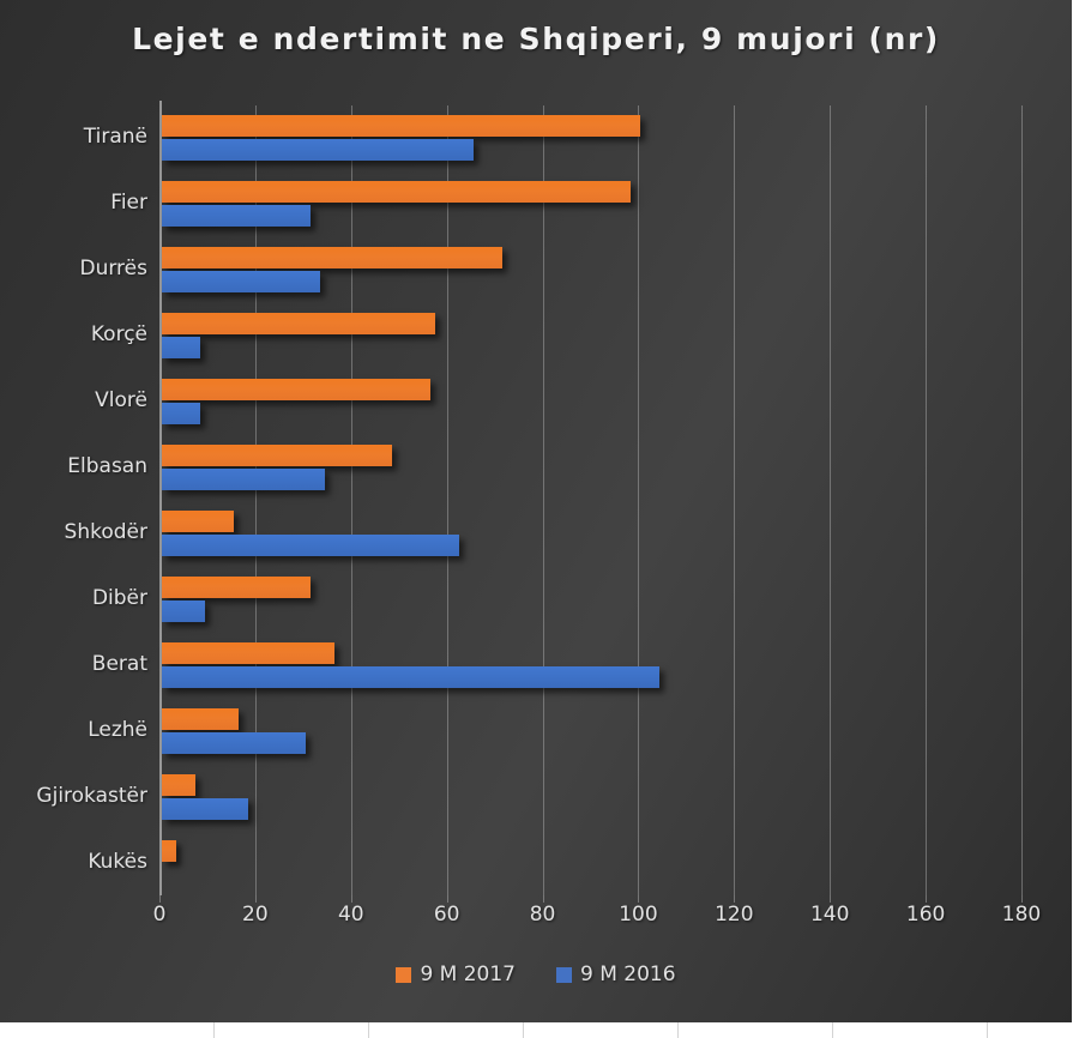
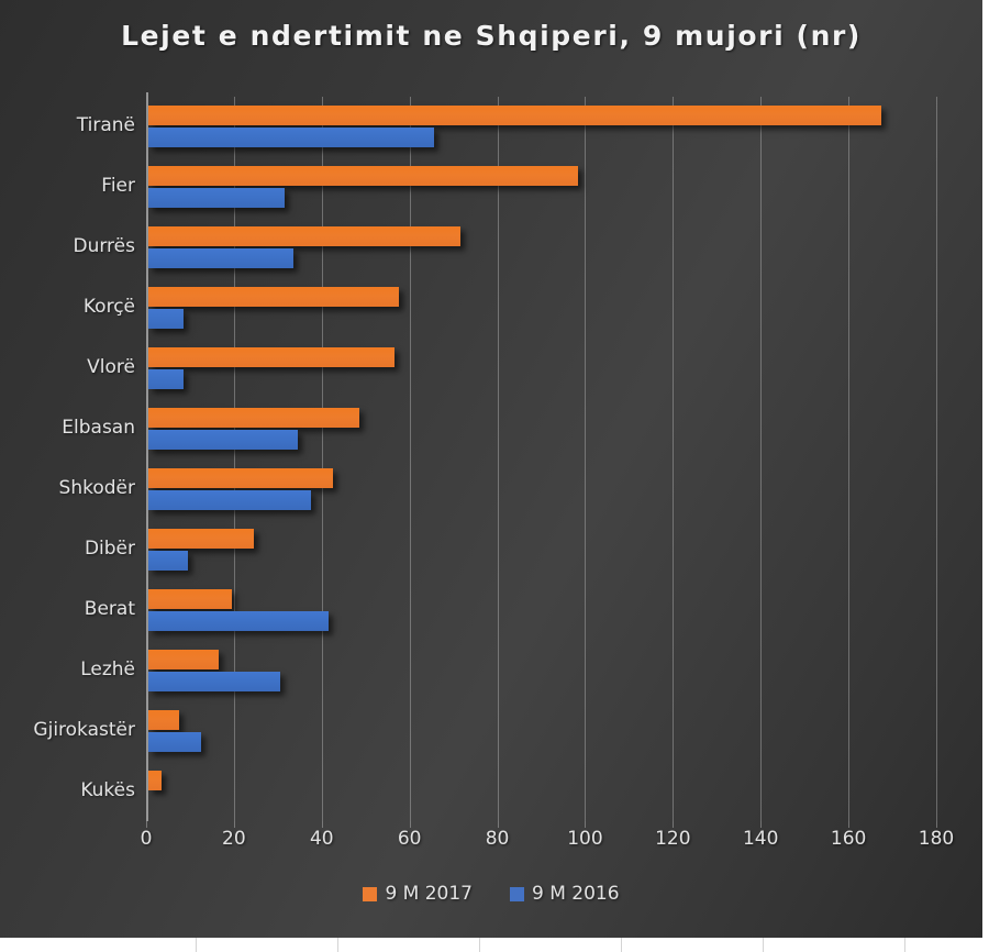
9 M 2017/Tiranë: 100 -> 167
9 M 2017/Shkodër: 15 -> 42
9 M 2016/Shkodër: 62 -> 37
9 M 2017/Dibër: 31 -> 24
9 M 2017/Berat: 36 -> 19
9 M 2016/Berat: 104 -> 41
9 M 2016/Gjirokastër: 18 -> 12
